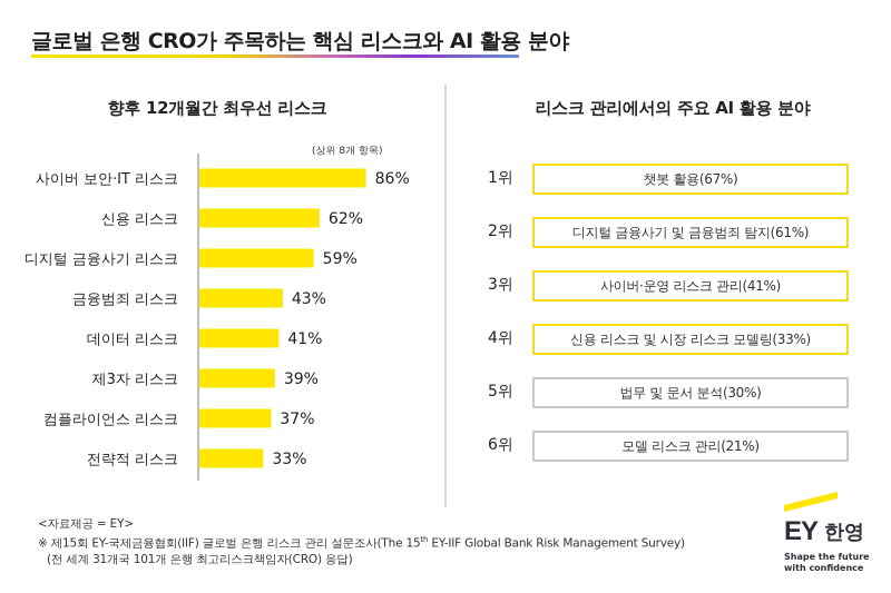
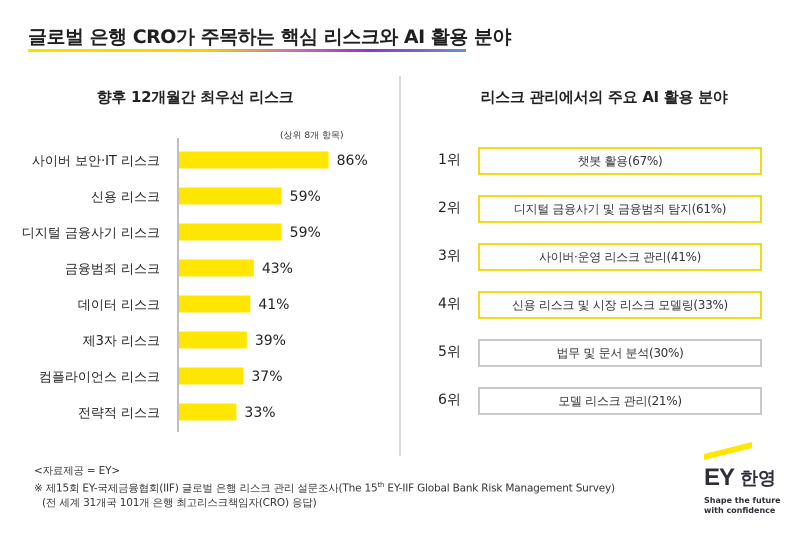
신용 리스크: 62% -> 59%
